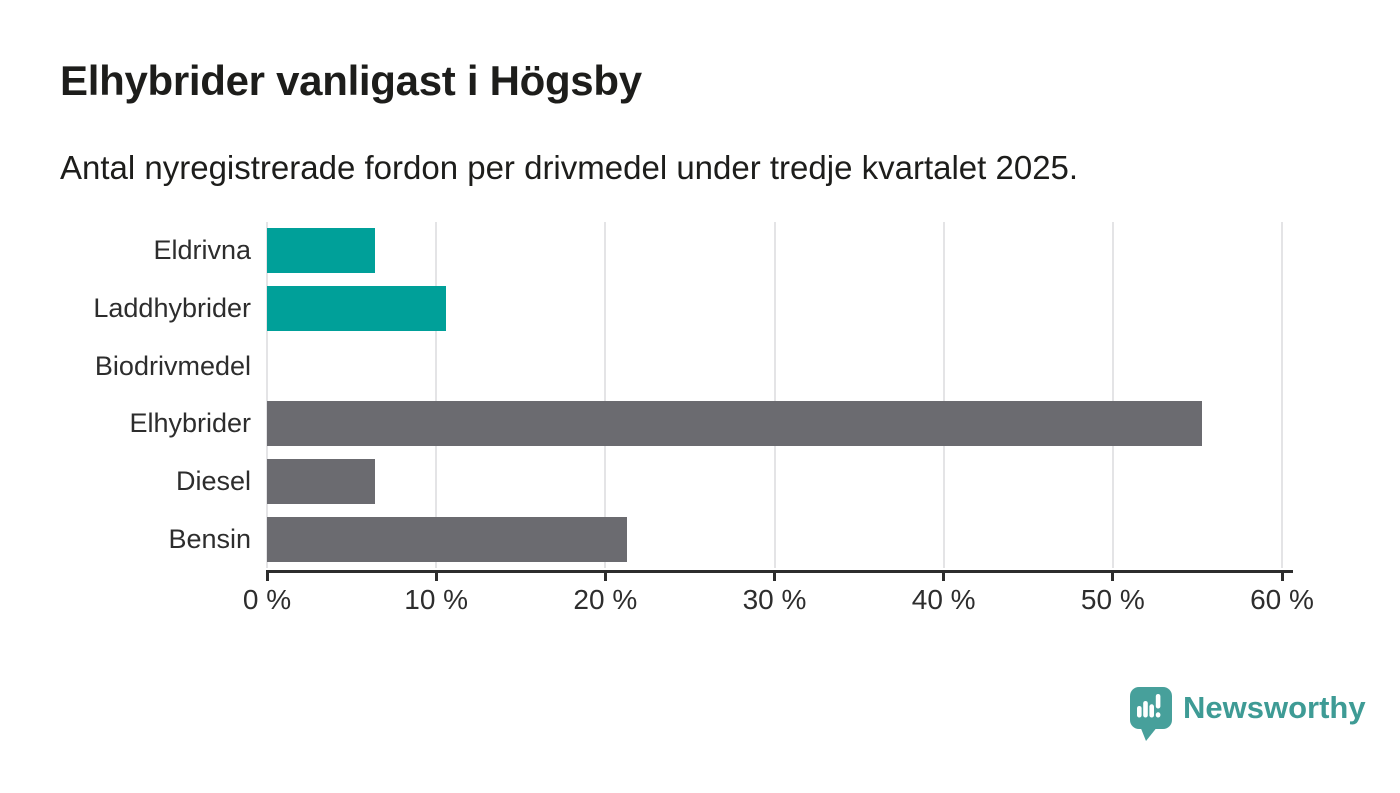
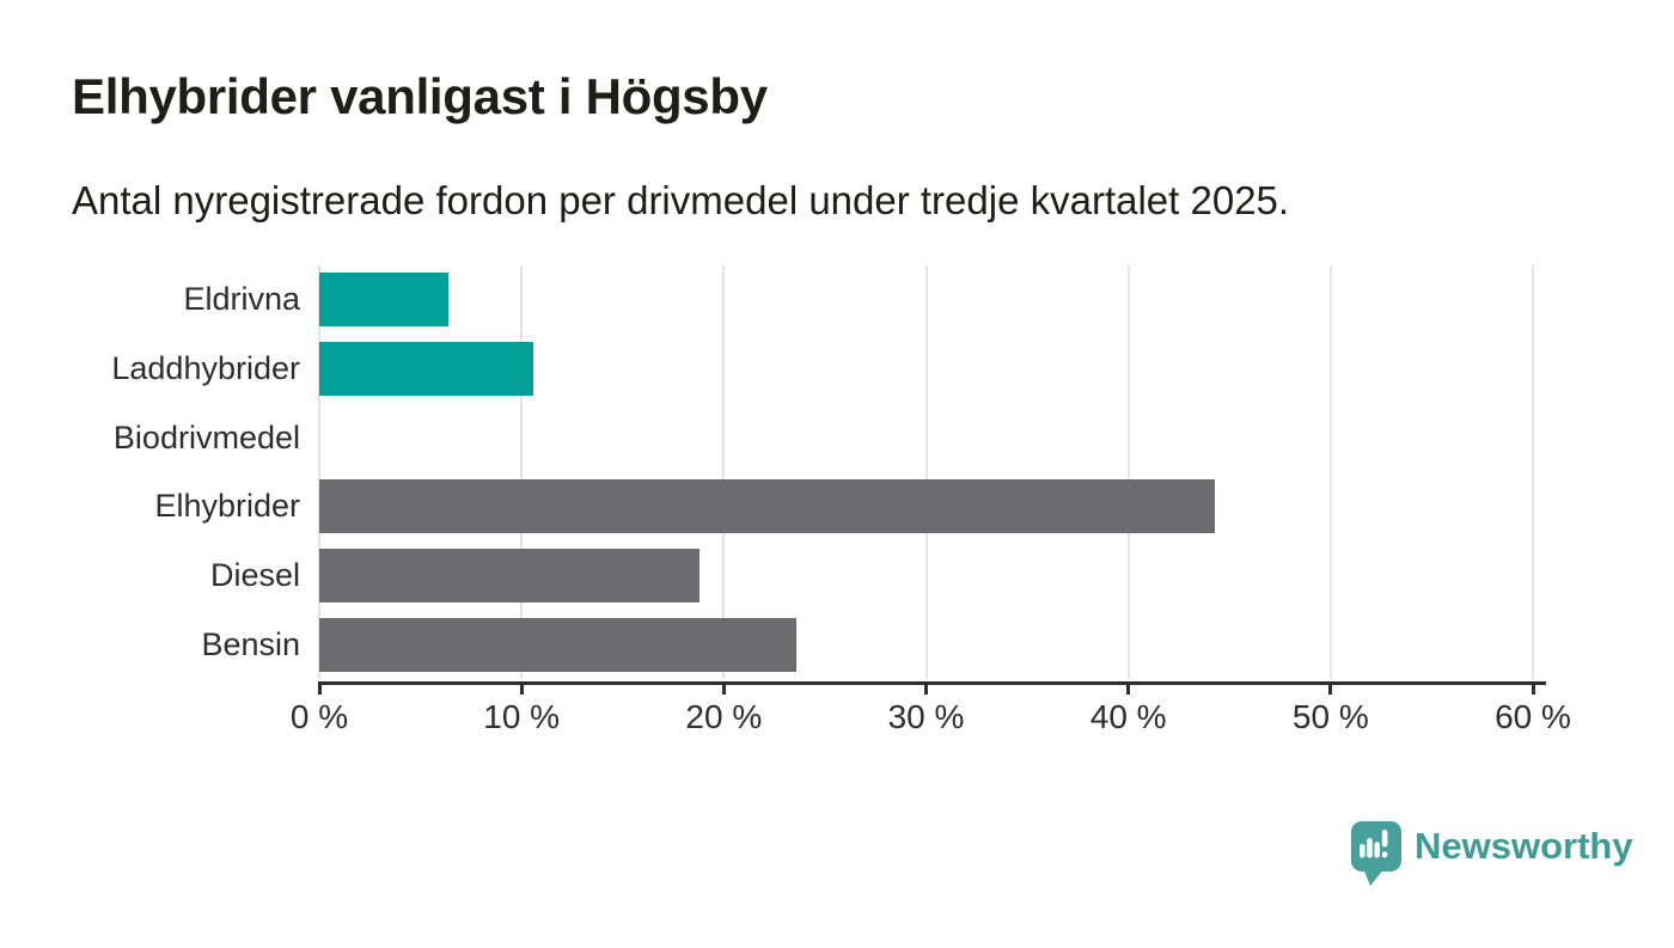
Elhybrider: 55.3% -> 44.3%
Diesel: 6.4% -> 18.8%
Bensin: 21.3% -> 23.6%
